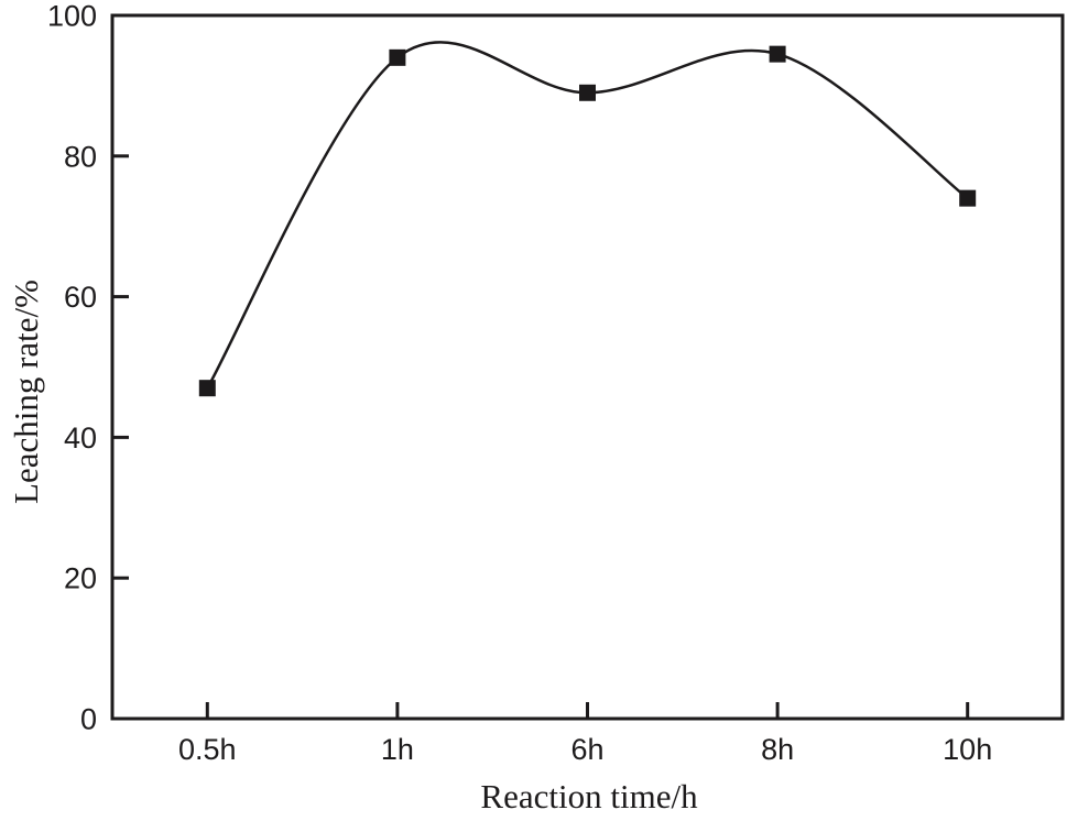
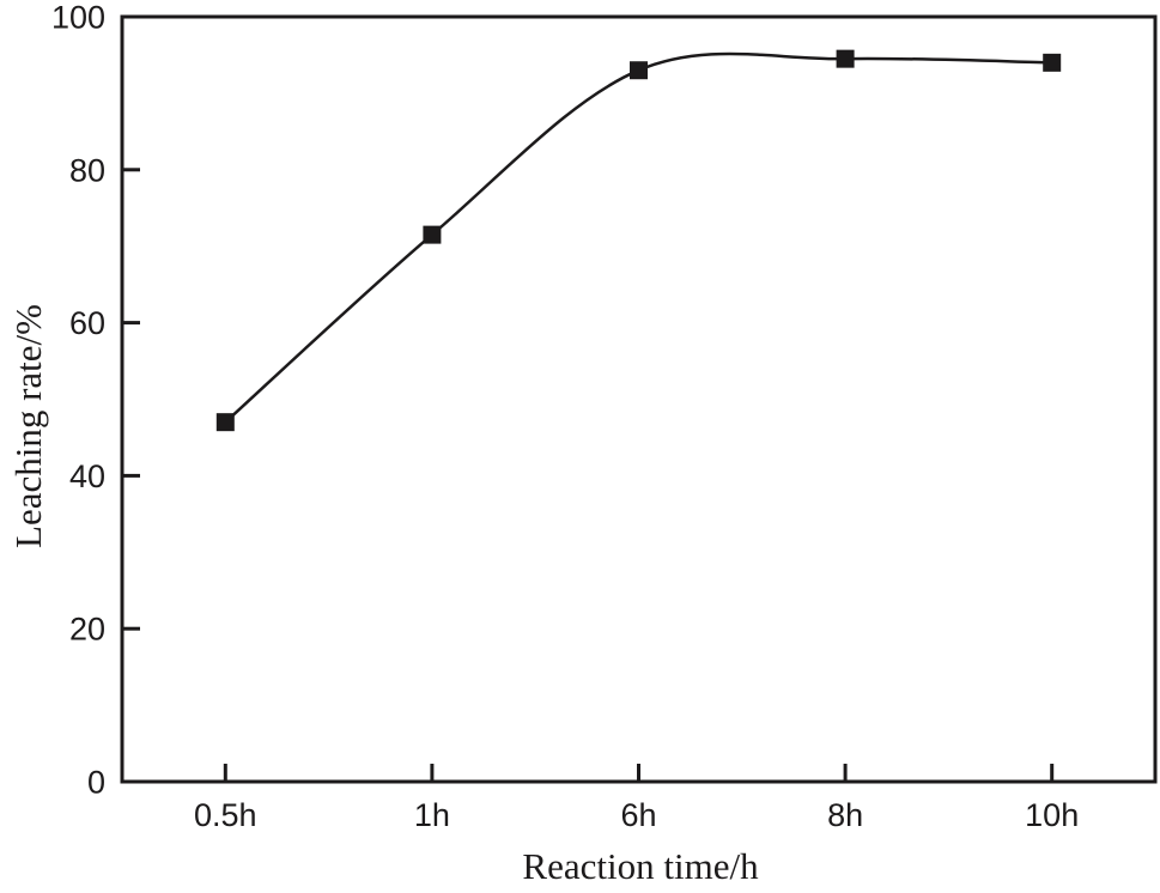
1h: 94 -> 72
6h: 89 -> 93
10h: 74 -> 94
